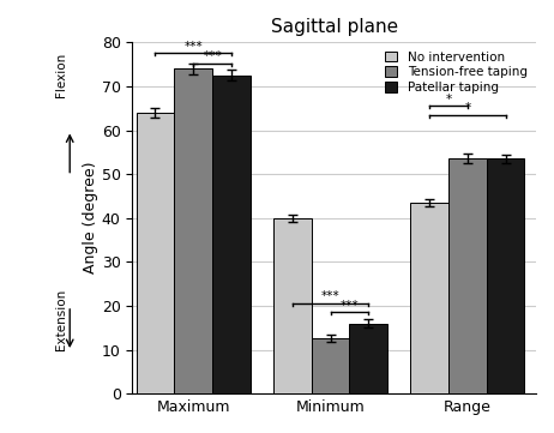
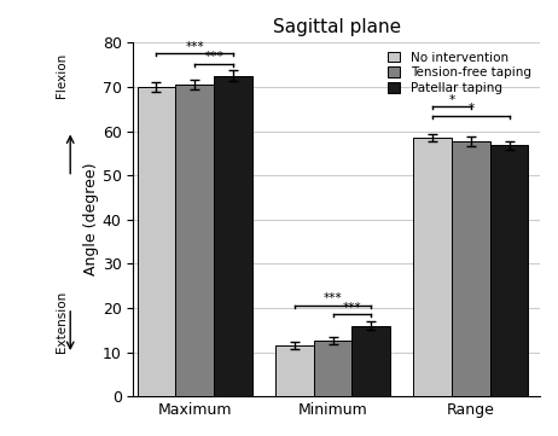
No intervention/Maximum: 64.0 -> 70.0
Tension-free taping/Maximum: 74.0 -> 70.5
No intervention/Minimum: 40.0 -> 11.5
No intervention/Range: 43.5 -> 58.5
Tension-free taping/Range: 53.5 -> 57.8
Patellar taping/Range: 53.5 -> 56.8
